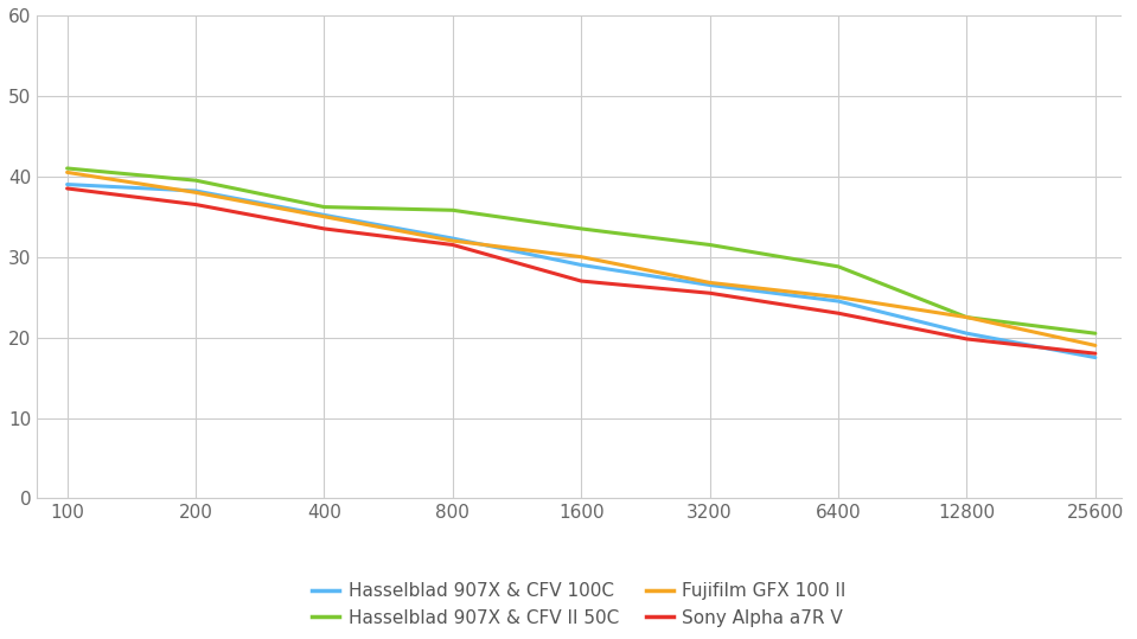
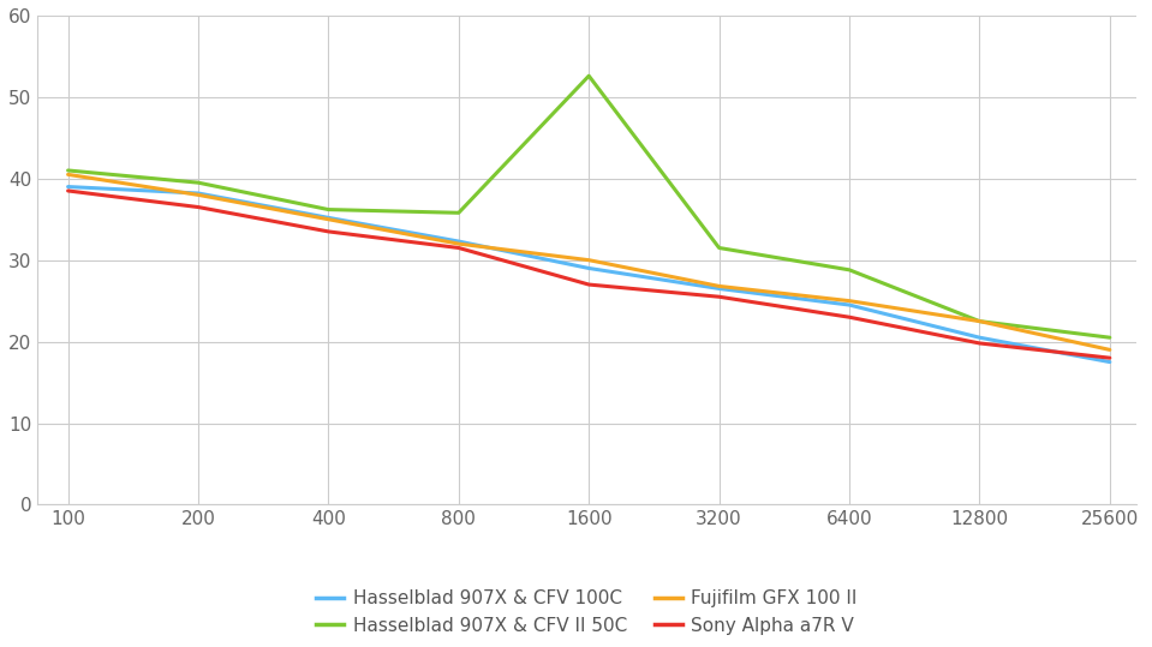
Hasselblad 907X & CFV II 50C/1600: 33.5 -> 52.6
